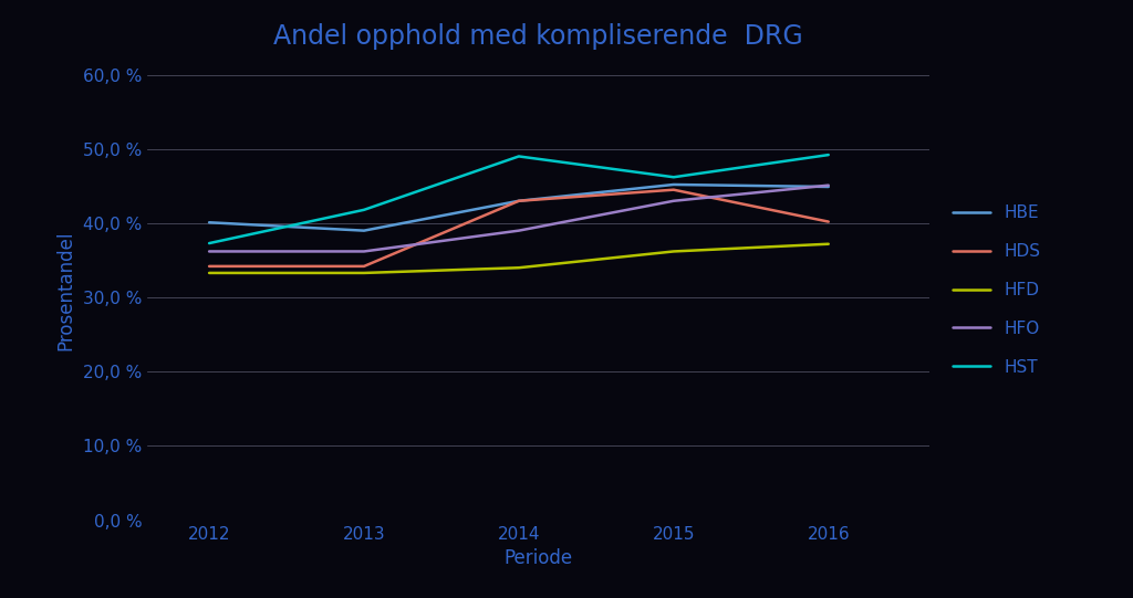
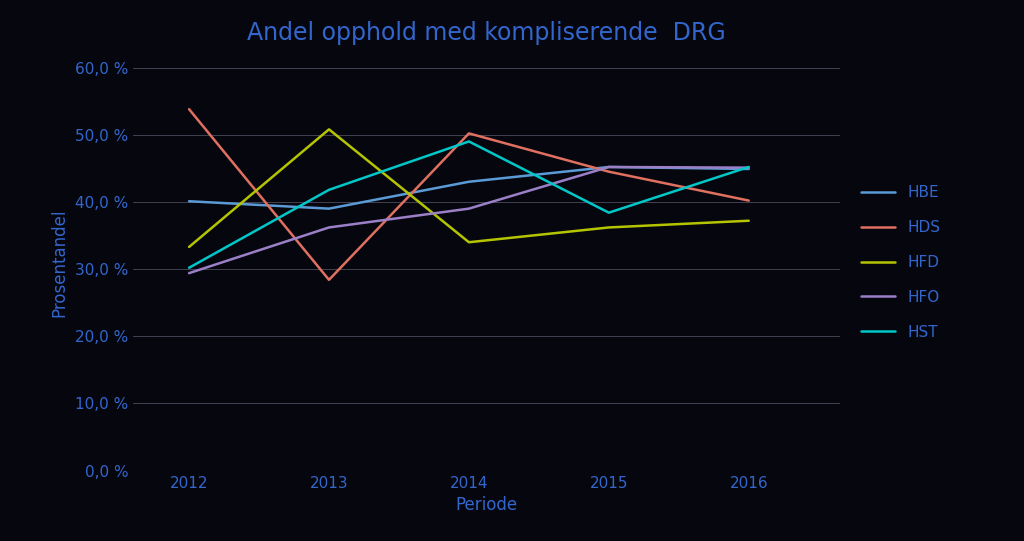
HDS/2012: 34,2 % -> 53,8 %
HFO/2012: 36,2 % -> 29,4 %
HST/2012: 37,3 % -> 30,2 %
HDS/2013: 34,2 % -> 28,4 %
HFD/2013: 33,3 % -> 50,8 %
HDS/2014: 43,0 % -> 50,2 %
HFO/2015: 43,0 % -> 45,2 %
HST/2015: 46,2 % -> 38,4 %
HST/2016: 49,2 % -> 45,2 %
